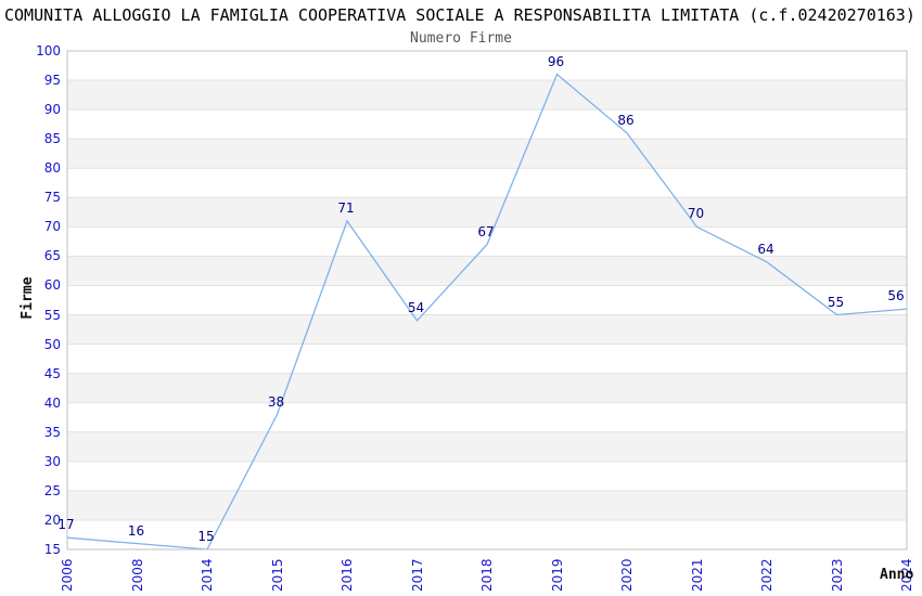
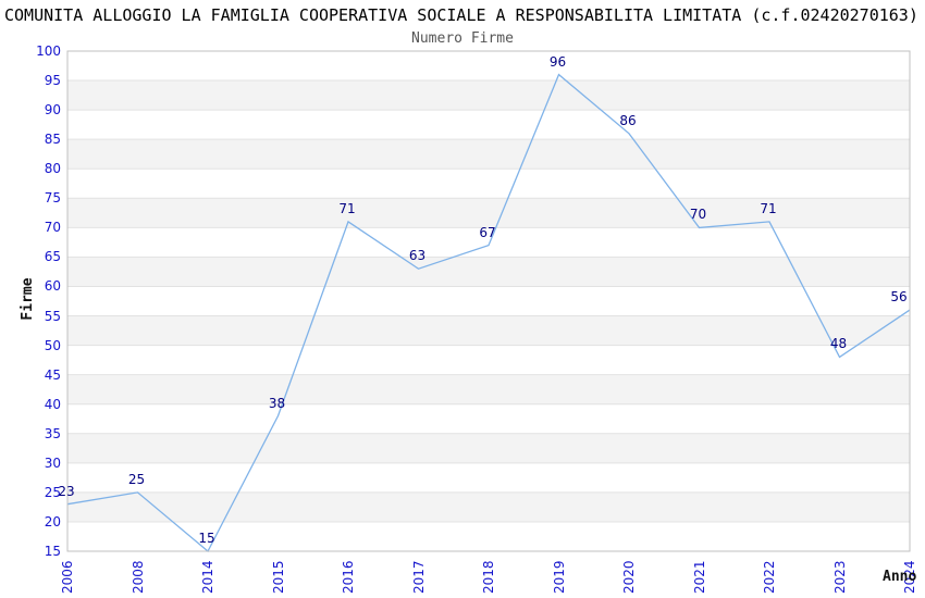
2006: 17 -> 23
2008: 16 -> 25
2017: 54 -> 63
2022: 64 -> 71
2023: 55 -> 48
